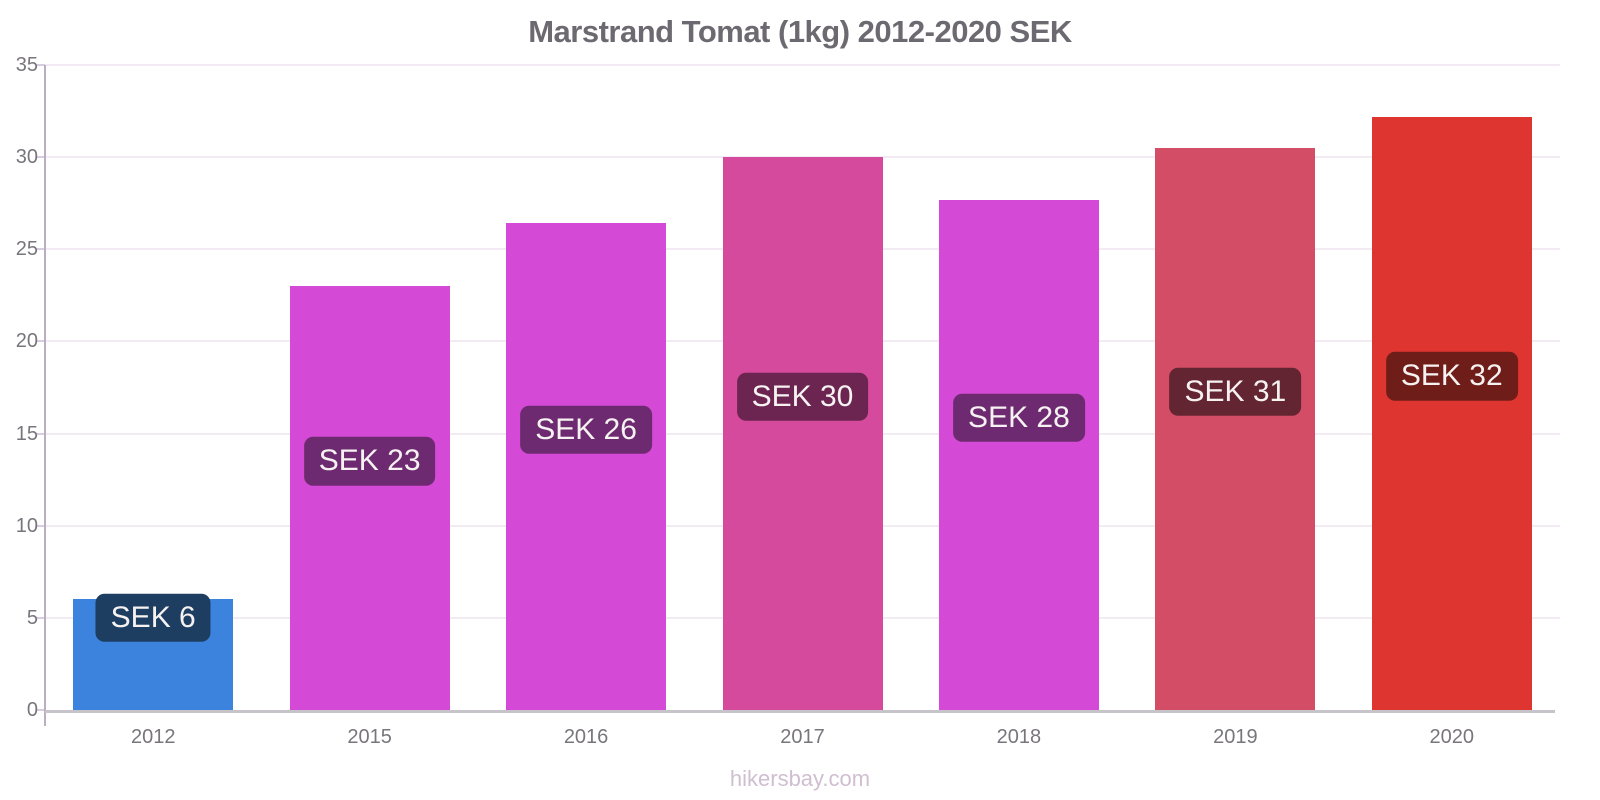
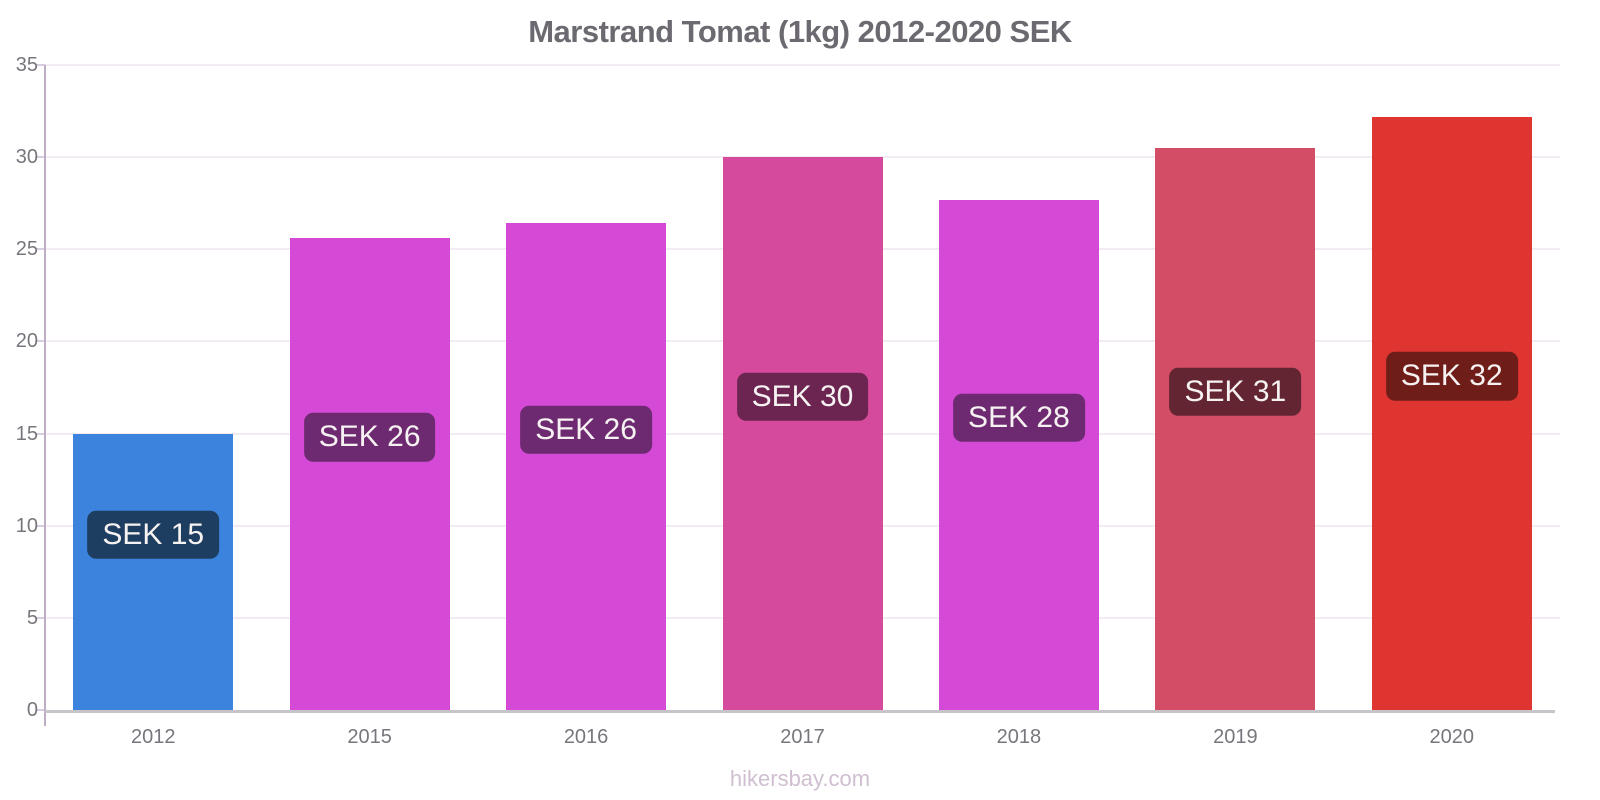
2012: 6 -> 15
2015: 23 -> 26
